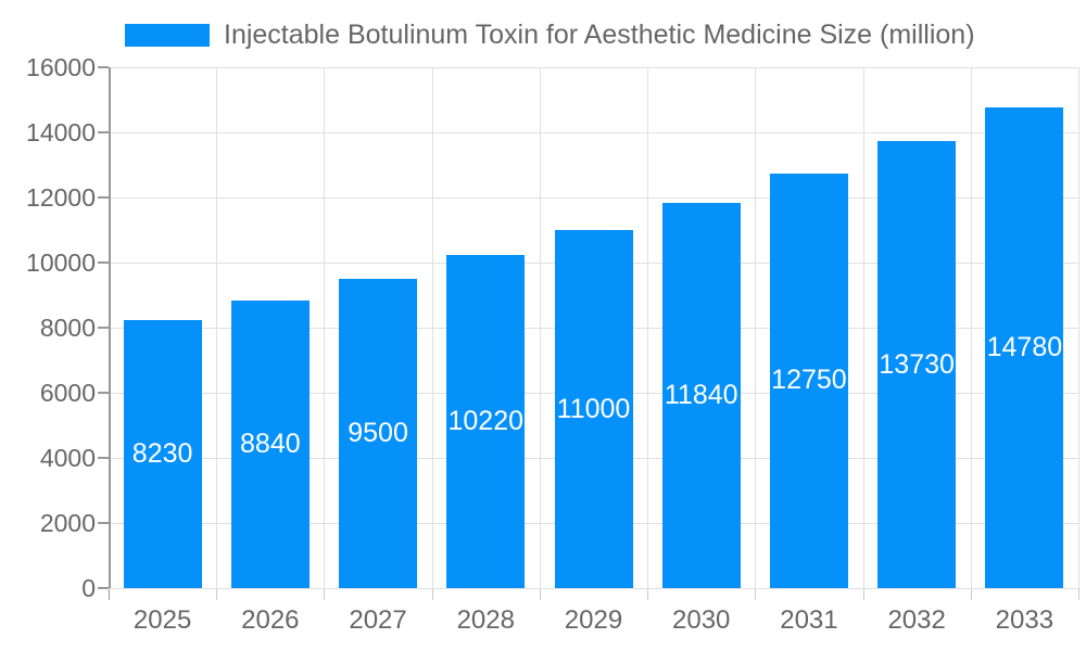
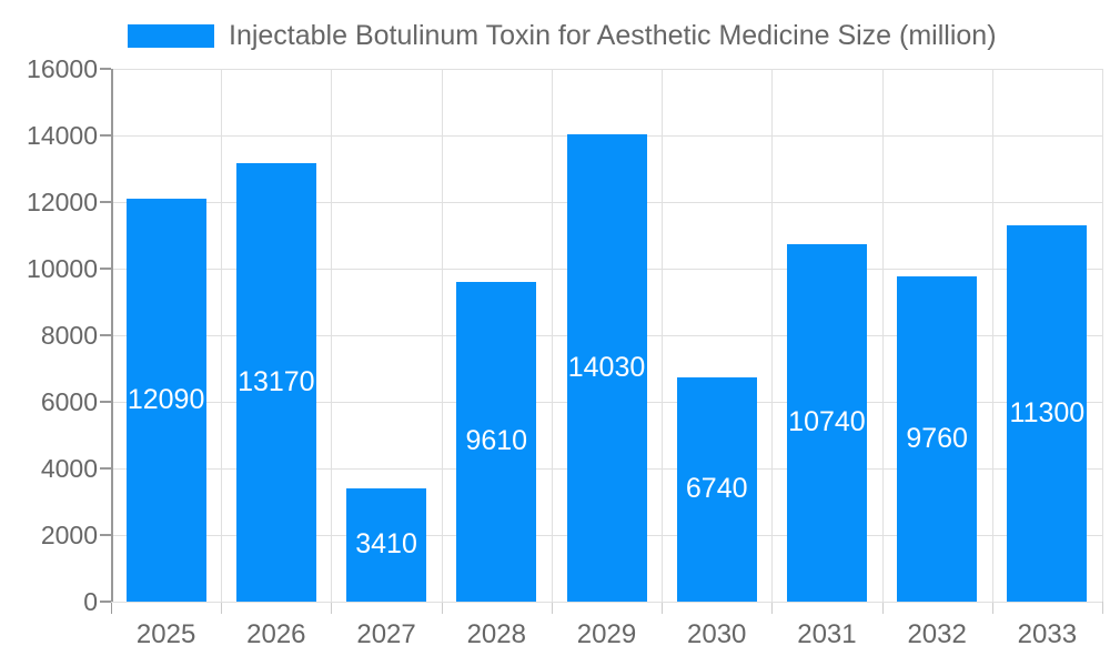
2025: 8230 -> 12090
2026: 8840 -> 13170
2027: 9500 -> 3410
2028: 10220 -> 9610
2029: 11000 -> 14030
2030: 11840 -> 6740
2031: 12750 -> 10740
2032: 13730 -> 9760
2033: 14780 -> 11300
